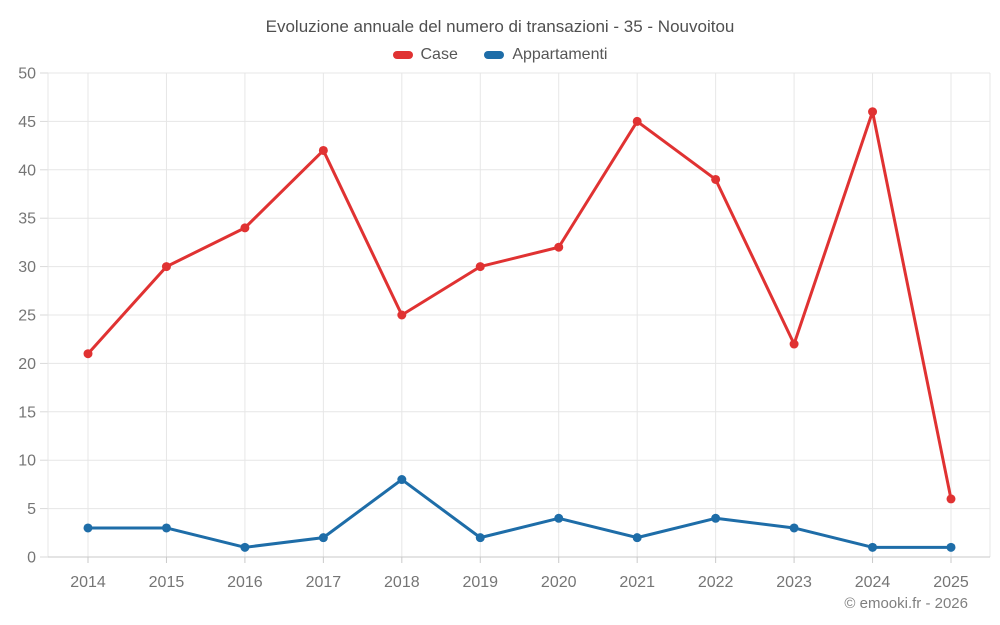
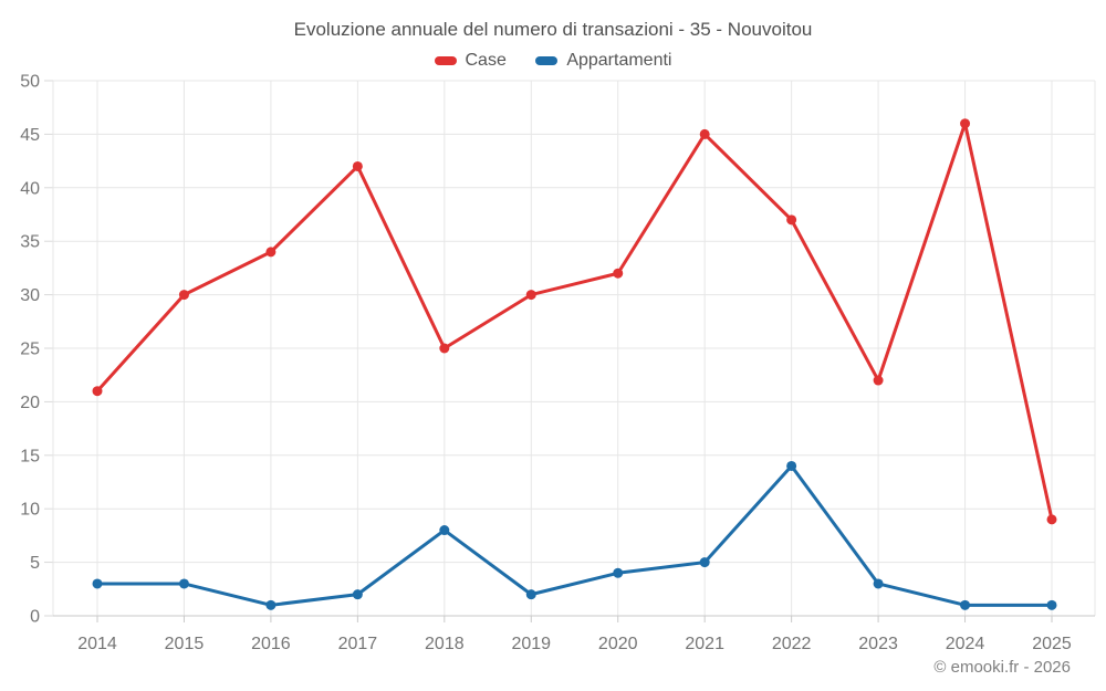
Appartamenti/2021: 2 -> 5
Case/2022: 39 -> 37
Appartamenti/2022: 4 -> 14
Case/2025: 6 -> 9
